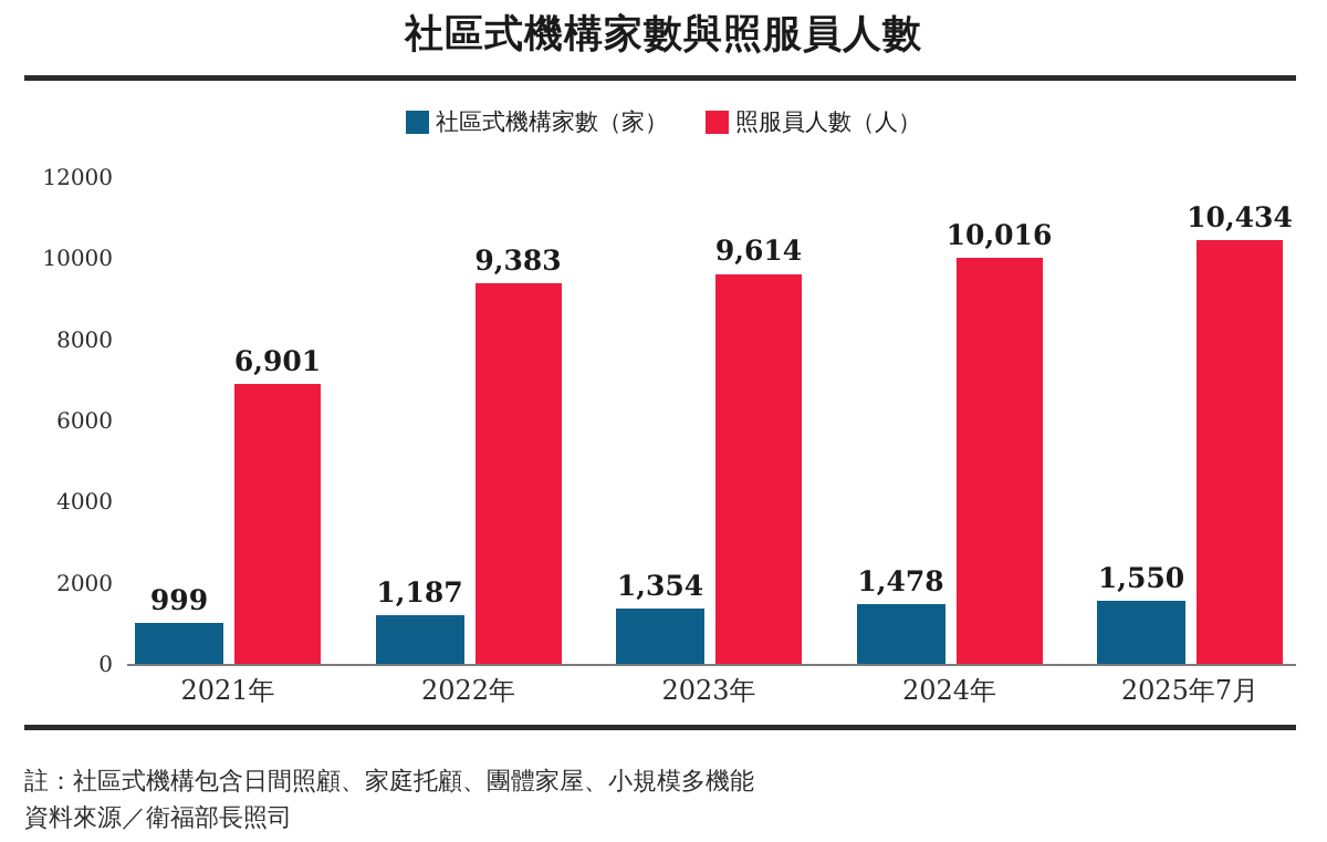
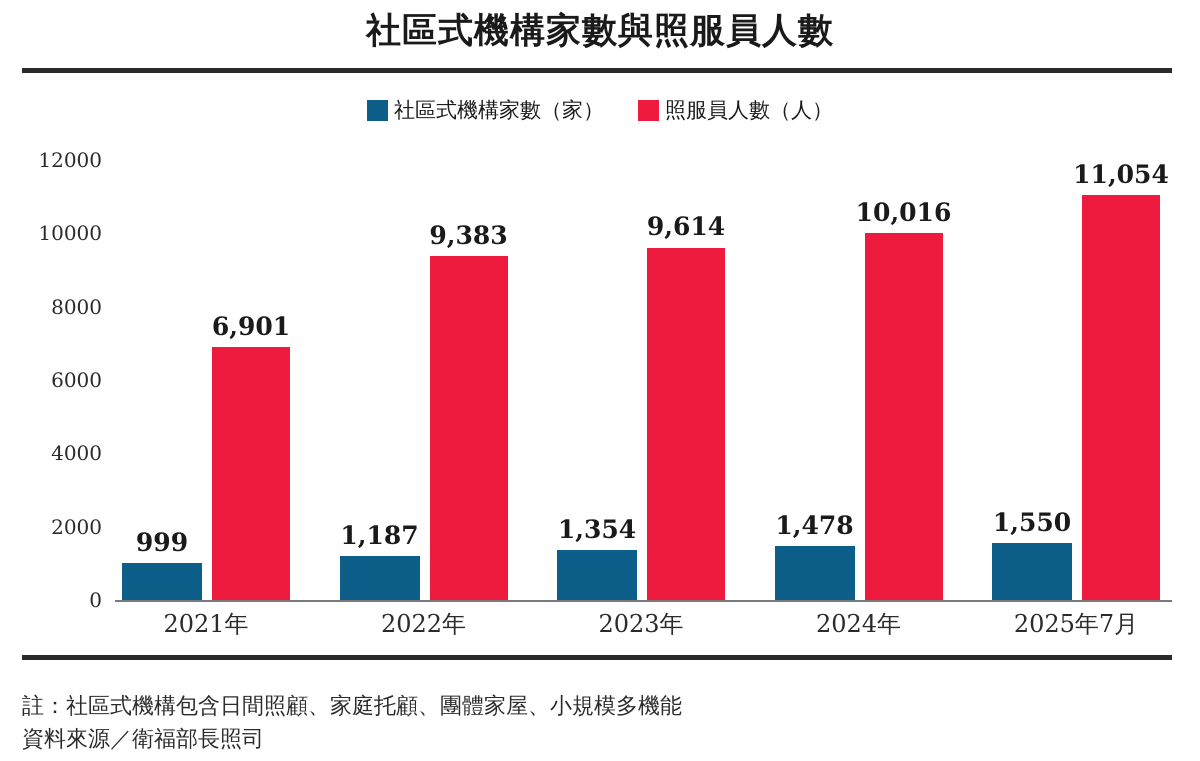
照服員人數（人）/2025年7月: 10,434 -> 11,054
